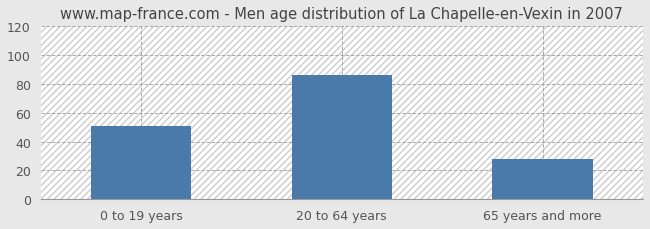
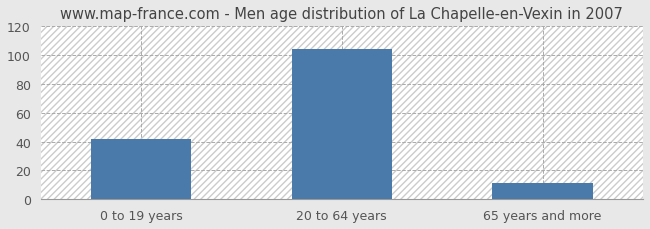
0 to 19 years: 51 -> 42
20 to 64 years: 86 -> 104
65 years and more: 28 -> 11
